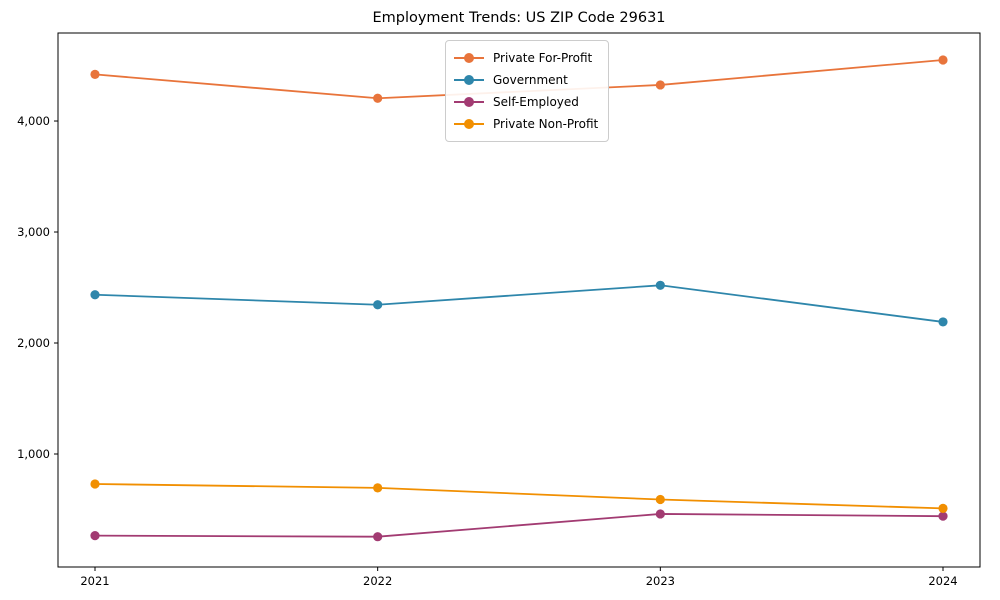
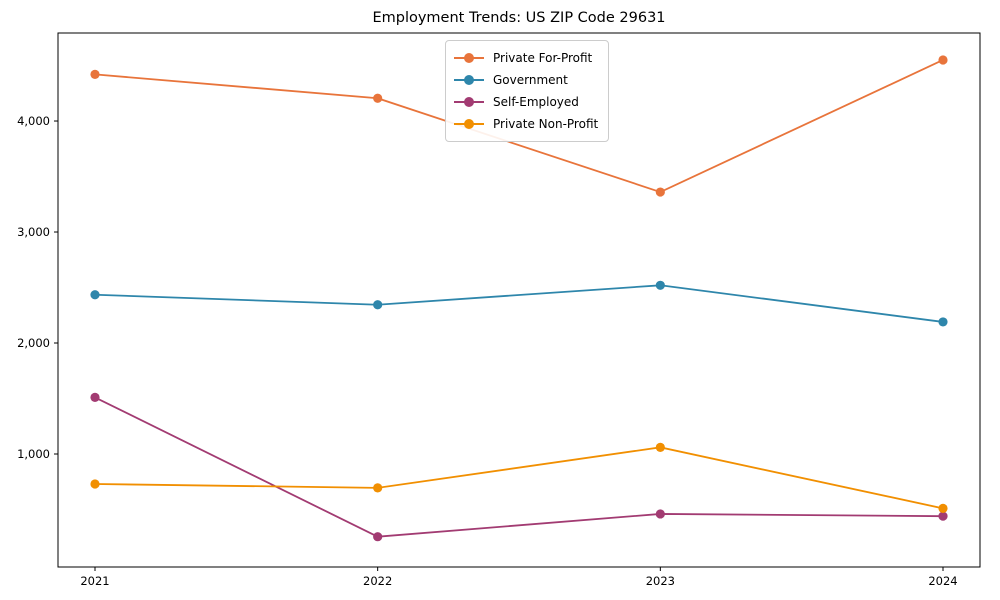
Self-Employed/2021: 260 -> 1510
Private For-Profit/2023: 4320 -> 3360
Private Non-Profit/2023: 590 -> 1060
